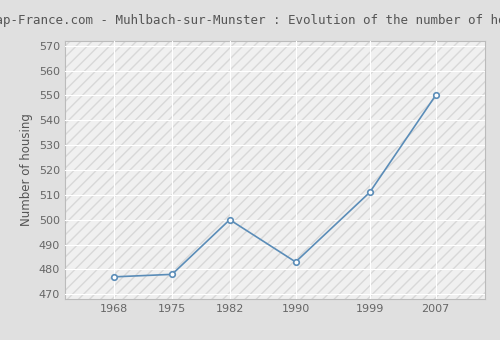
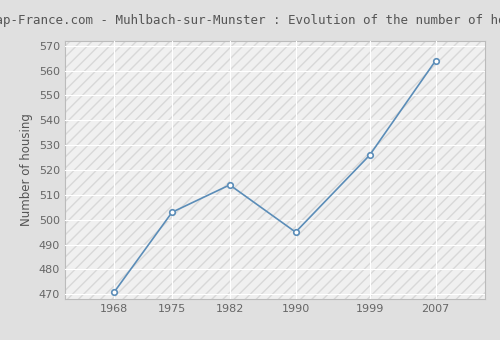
1968: 477 -> 471
1975: 478 -> 503
1982: 500 -> 514
1990: 483 -> 495
1999: 511 -> 526
2007: 550 -> 564
